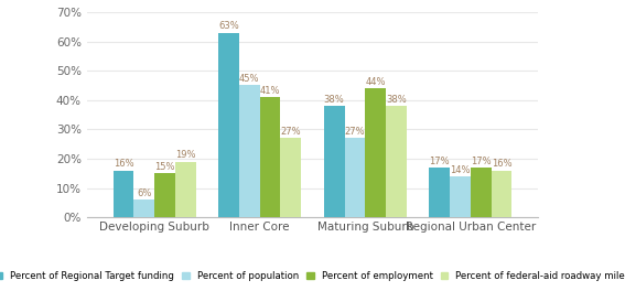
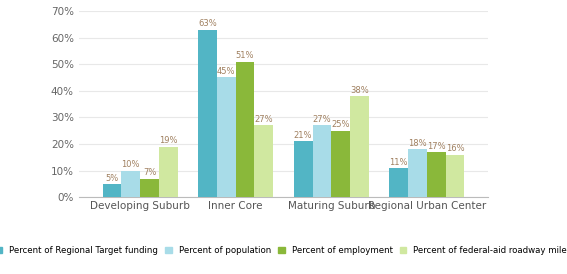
Percent of Regional Target funding/Developing Suburb: 16% -> 5%
Percent of population/Developing Suburb: 6% -> 10%
Percent of employment/Developing Suburb: 15% -> 7%
Percent of employment/Inner Core: 41% -> 51%
Percent of Regional Target funding/Maturing Suburb: 38% -> 21%
Percent of employment/Maturing Suburb: 44% -> 25%
Percent of Regional Target funding/Regional Urban Center: 17% -> 11%
Percent of population/Regional Urban Center: 14% -> 18%
